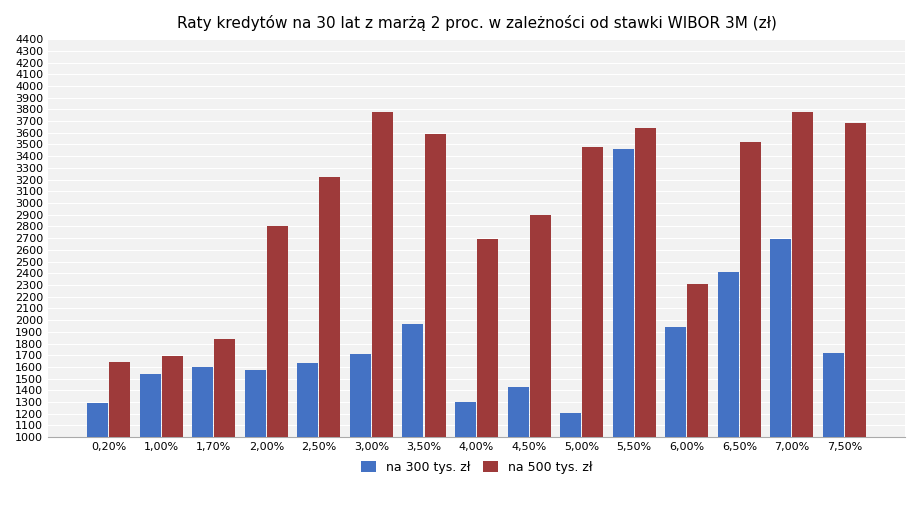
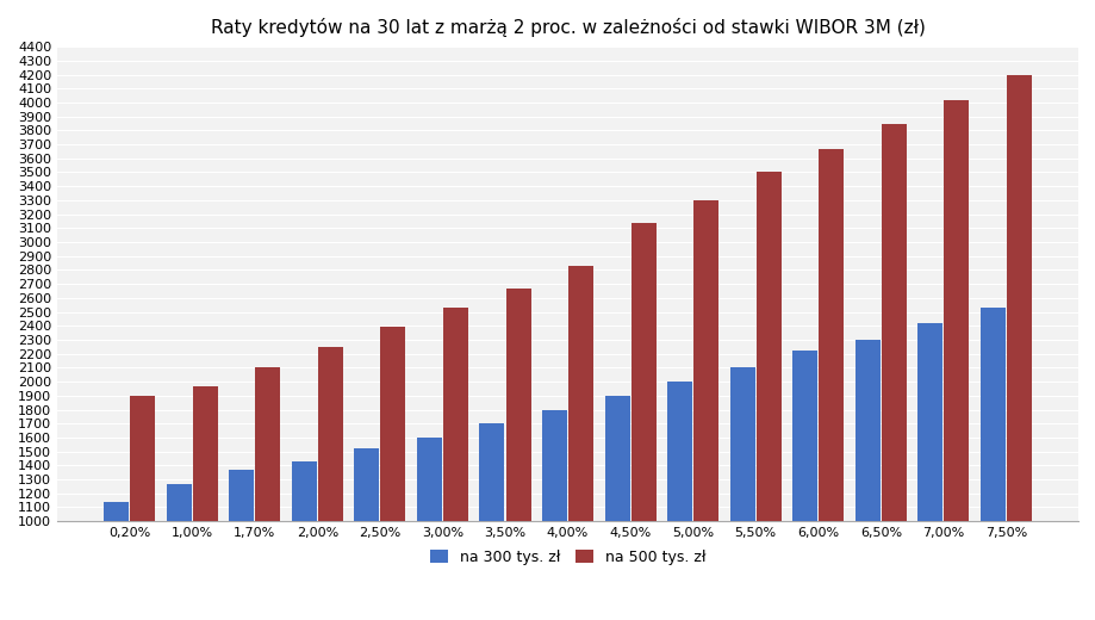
na 300 tys. zł/0,20%: 1290 -> 1140
na 500 tys. zł/0,20%: 1640 -> 1900
na 300 tys. zł/1,00%: 1540 -> 1270
na 500 tys. zł/1,00%: 1690 -> 1970
na 300 tys. zł/1,70%: 1600 -> 1370
na 500 tys. zł/1,70%: 1840 -> 2100
na 300 tys. zł/2,00%: 1570 -> 1430
na 500 tys. zł/2,00%: 2800 -> 2250
na 300 tys. zł/2,50%: 1630 -> 1520
na 500 tys. zł/2,50%: 3220 -> 2390
na 300 tys. zł/3,00%: 1710 -> 1600
na 500 tys. zł/3,00%: 3780 -> 2530
na 300 tys. zł/3,50%: 1970 -> 1700
na 500 tys. zł/3,50%: 3590 -> 2670
na 300 tys. zł/4,00%: 1300 -> 1800
na 500 tys. zł/4,00%: 2690 -> 2830
na 300 tys. zł/4,50%: 1430 -> 1900
na 500 tys. zł/4,50%: 2900 -> 3140
na 300 tys. zł/5,00%: 1210 -> 2000
na 500 tys. zł/5,00%: 3480 -> 3300
na 300 tys. zł/5,50%: 3460 -> 2100
na 500 tys. zł/5,50%: 3640 -> 3500
na 300 tys. zł/6,00%: 1940 -> 2220
na 500 tys. zł/6,00%: 2310 -> 3670
na 300 tys. zł/6,50%: 2410 -> 2300
na 500 tys. zł/6,50%: 3520 -> 3850
na 300 tys. zł/7,00%: 2690 -> 2420
na 500 tys. zł/7,00%: 3780 -> 4020
na 300 tys. zł/7,50%: 1720 -> 2530
na 500 tys. zł/7,50%: 3680 -> 4200
